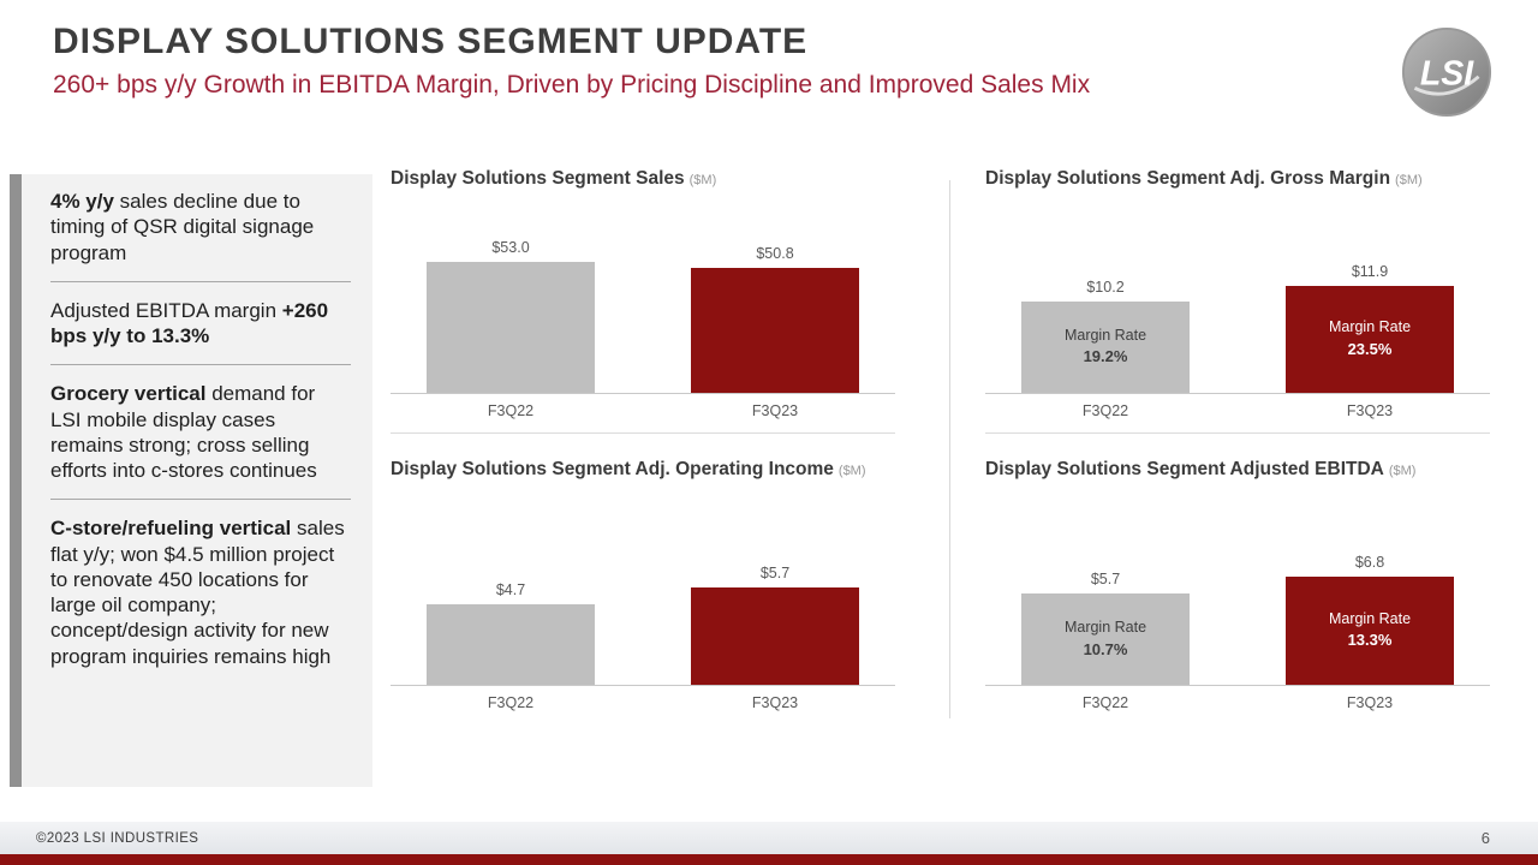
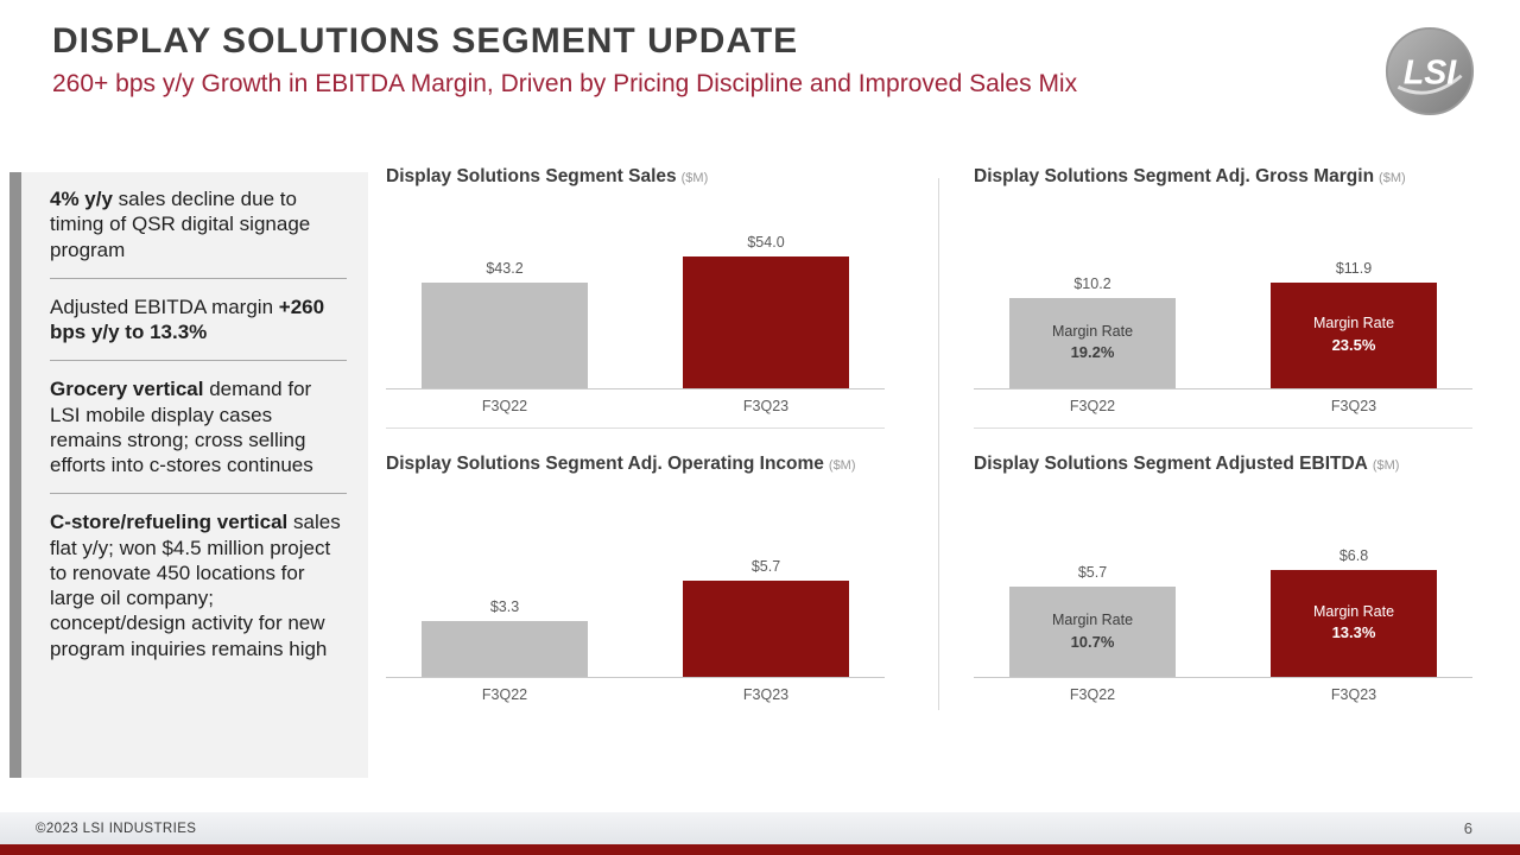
Display Solutions Segment Sales/F3Q22: $53.0 -> $43.2
Display Solutions Segment Sales/F3Q23: $50.8 -> $54.0
Display Solutions Segment Adj. Operating Income/F3Q22: $4.7 -> $3.3
